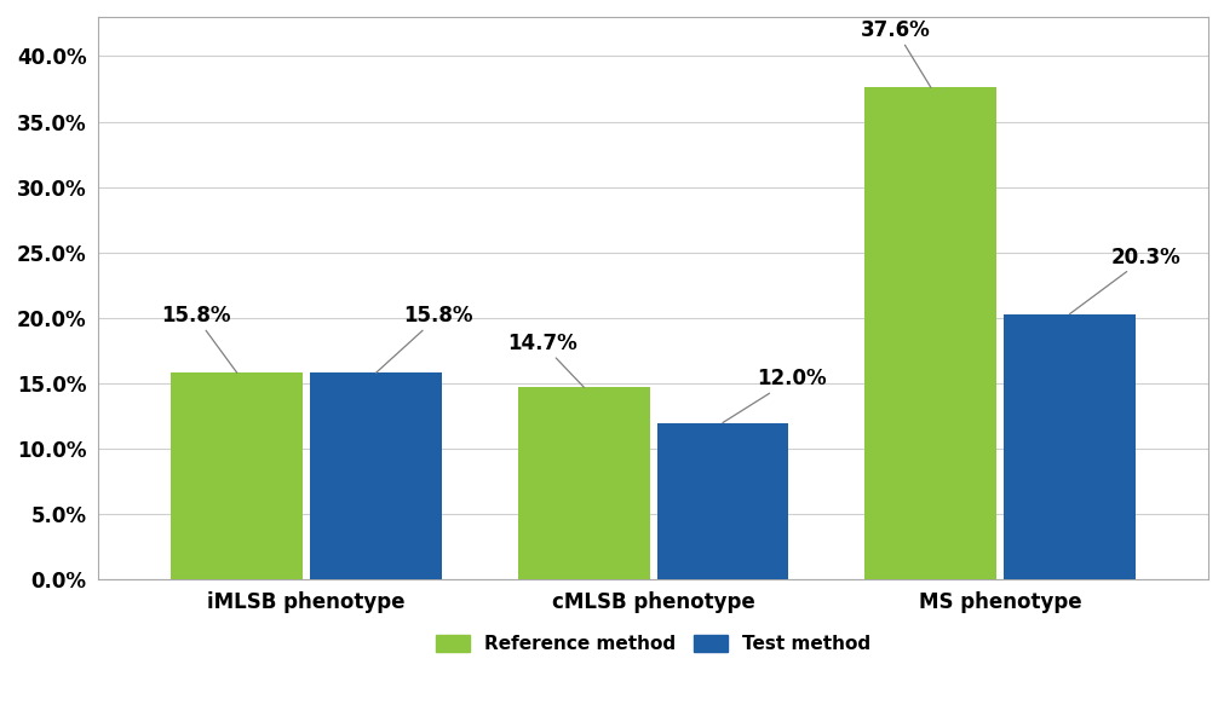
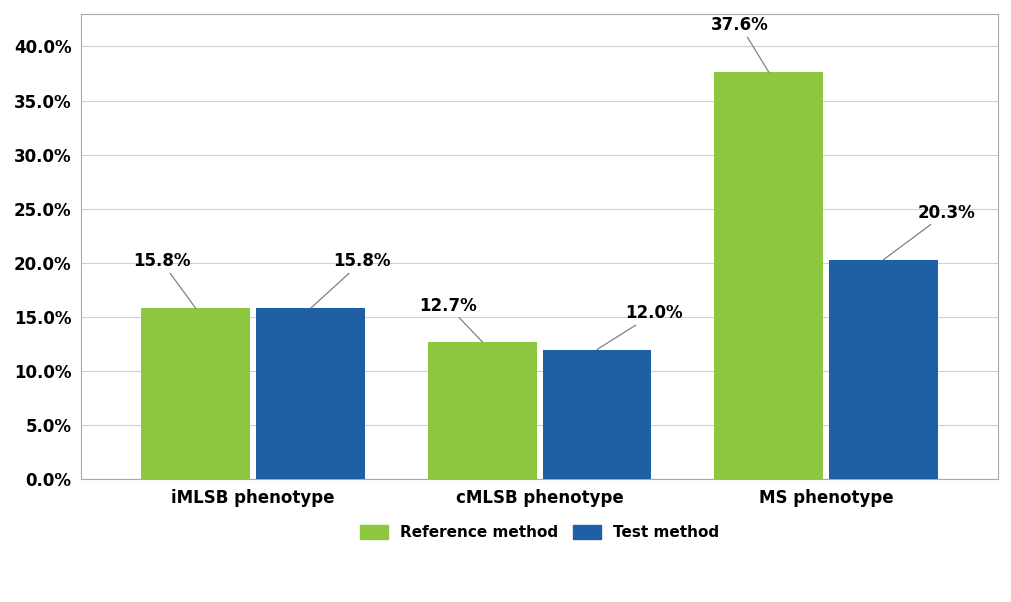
Reference method/cMLSB phenotype: 14.7% -> 12.7%
